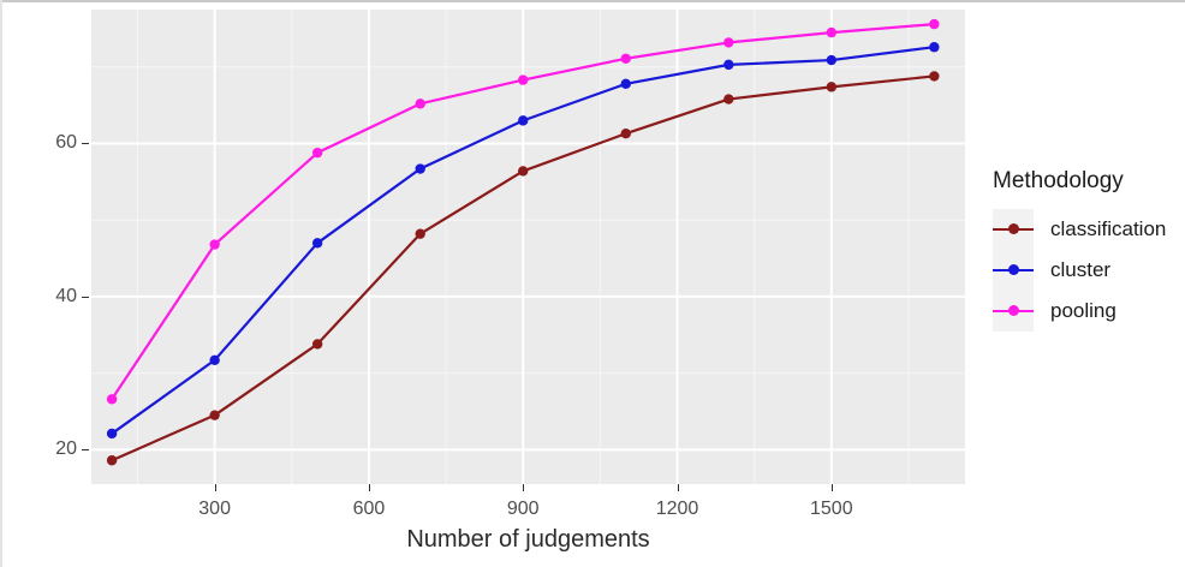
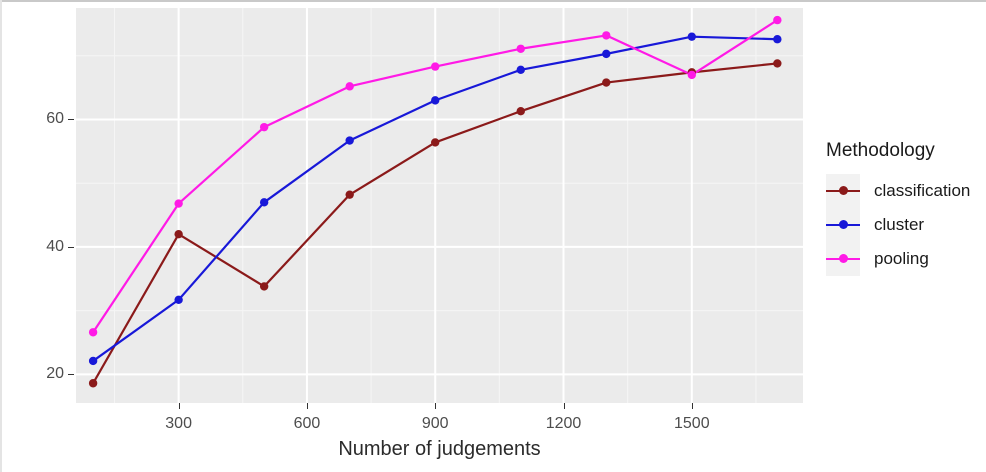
classification/300: 24 -> 42
cluster/1500: 71 -> 73
pooling/1500: 74 -> 67
